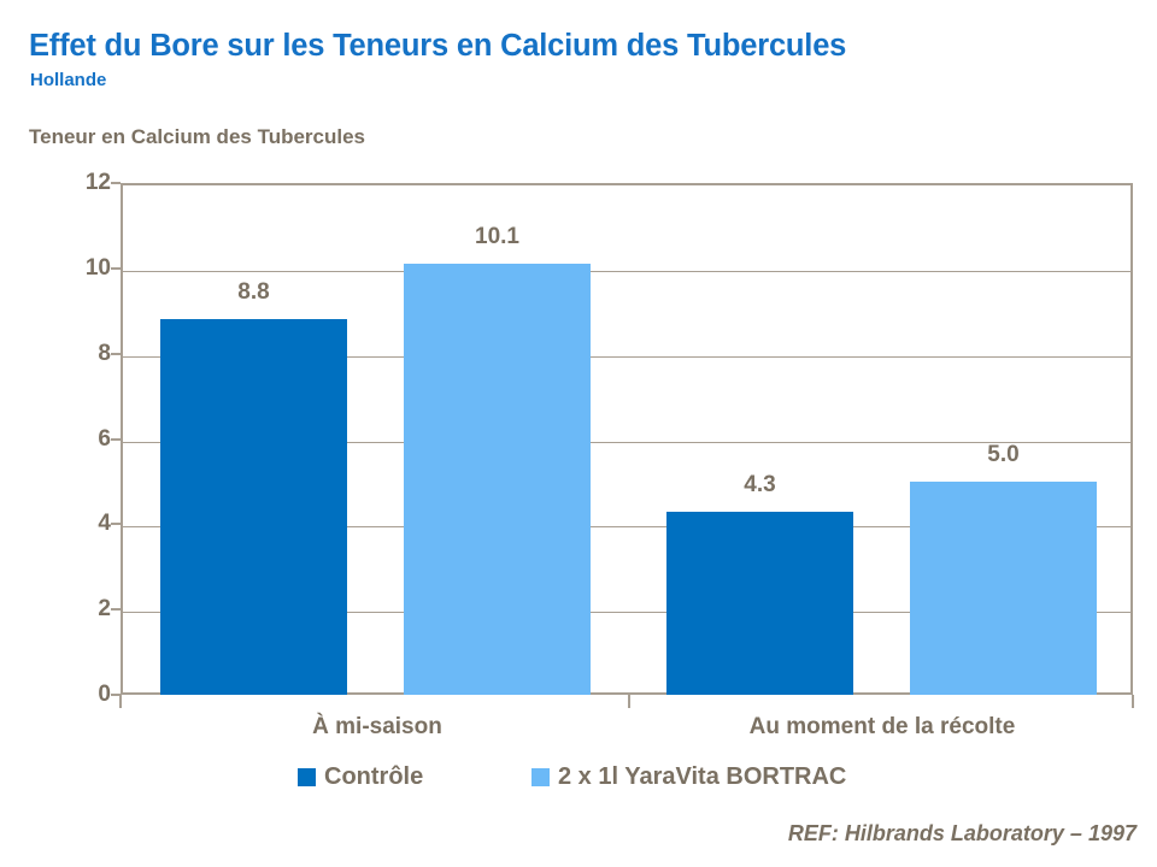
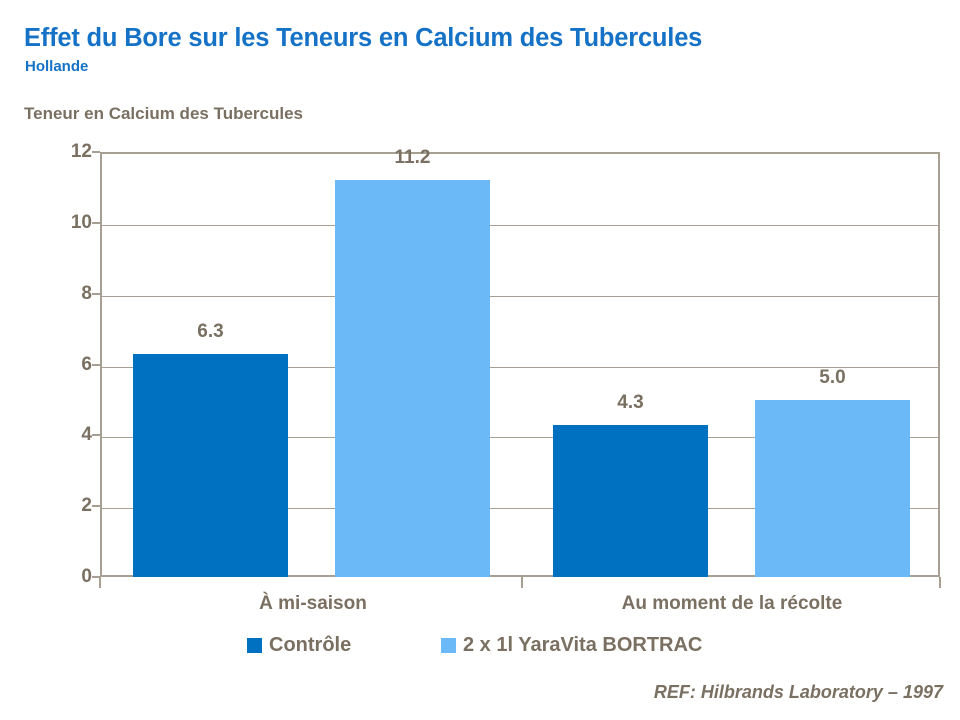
Contrôle/À mi-saison: 8.8 -> 6.3
2 x 1l YaraVita BORTRAC/À mi-saison: 10.1 -> 11.2
